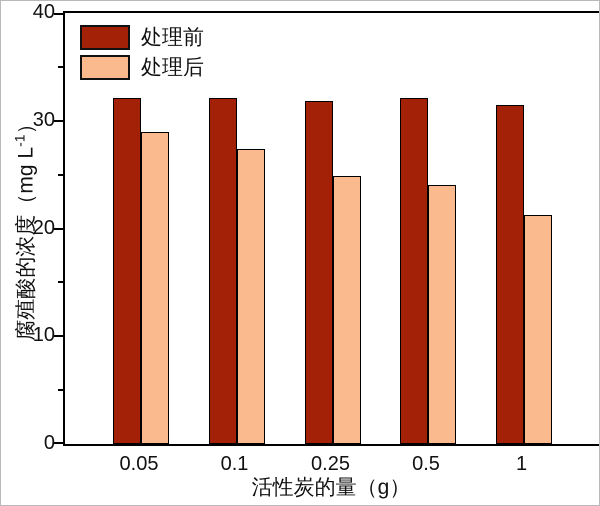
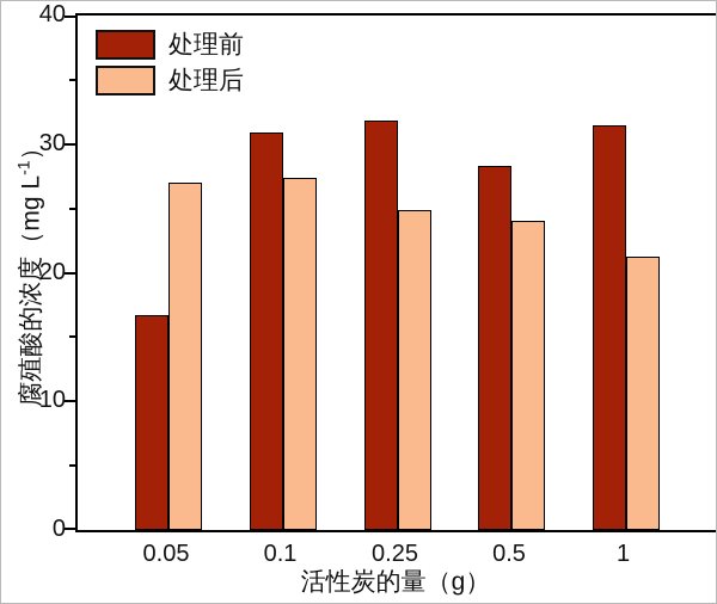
处理前/0.05: 32.1 -> 16.7
处理后/0.05: 29.0 -> 27.0
处理前/0.1: 32.1 -> 30.9
处理前/0.5: 32.1 -> 28.3
